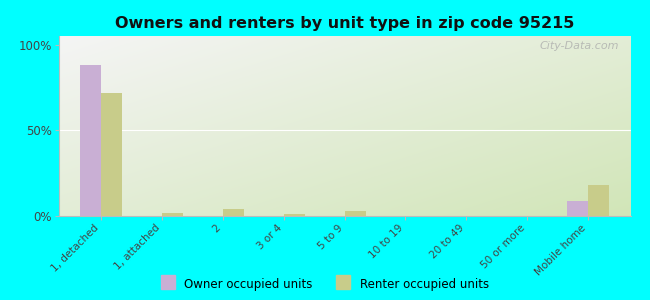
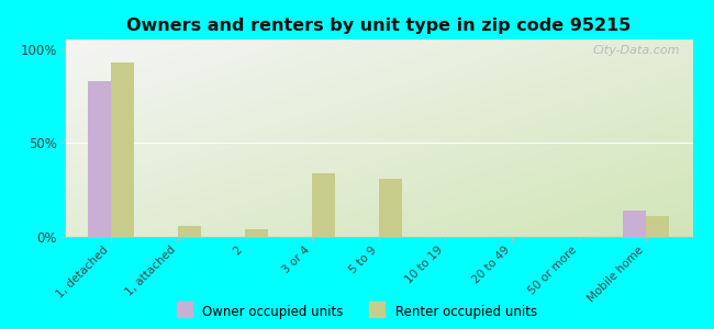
Owner occupied units/1, detached: 88% -> 83%
Renter occupied units/1, detached: 72% -> 93%
Renter occupied units/1, attached: 2% -> 6%
Renter occupied units/3 or 4: 1% -> 34%
Renter occupied units/5 to 9: 3% -> 31%
Owner occupied units/Mobile home: 9% -> 14%
Renter occupied units/Mobile home: 18% -> 11%
